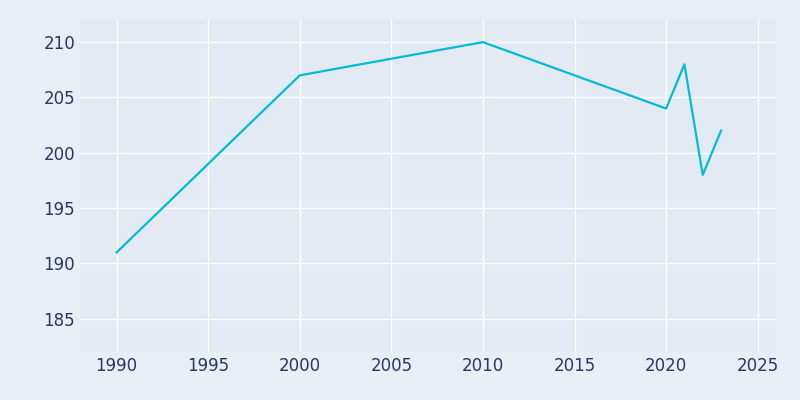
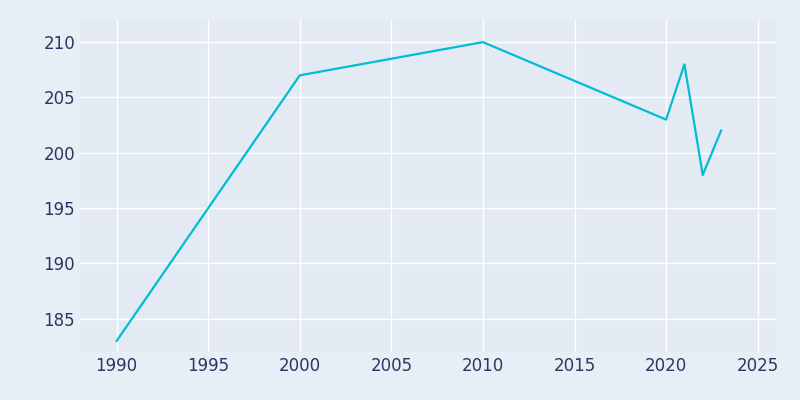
1990: 191 -> 183
2020: 204 -> 203
